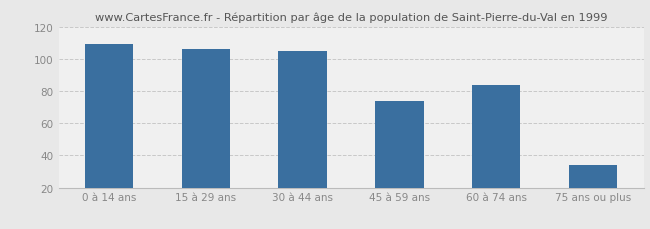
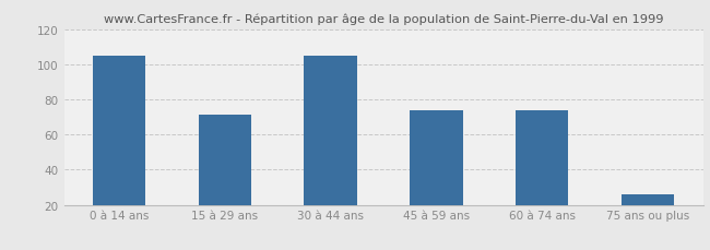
0 à 14 ans: 109 -> 105
15 à 29 ans: 106 -> 71
60 à 74 ans: 84 -> 74
75 ans ou plus: 34 -> 26
